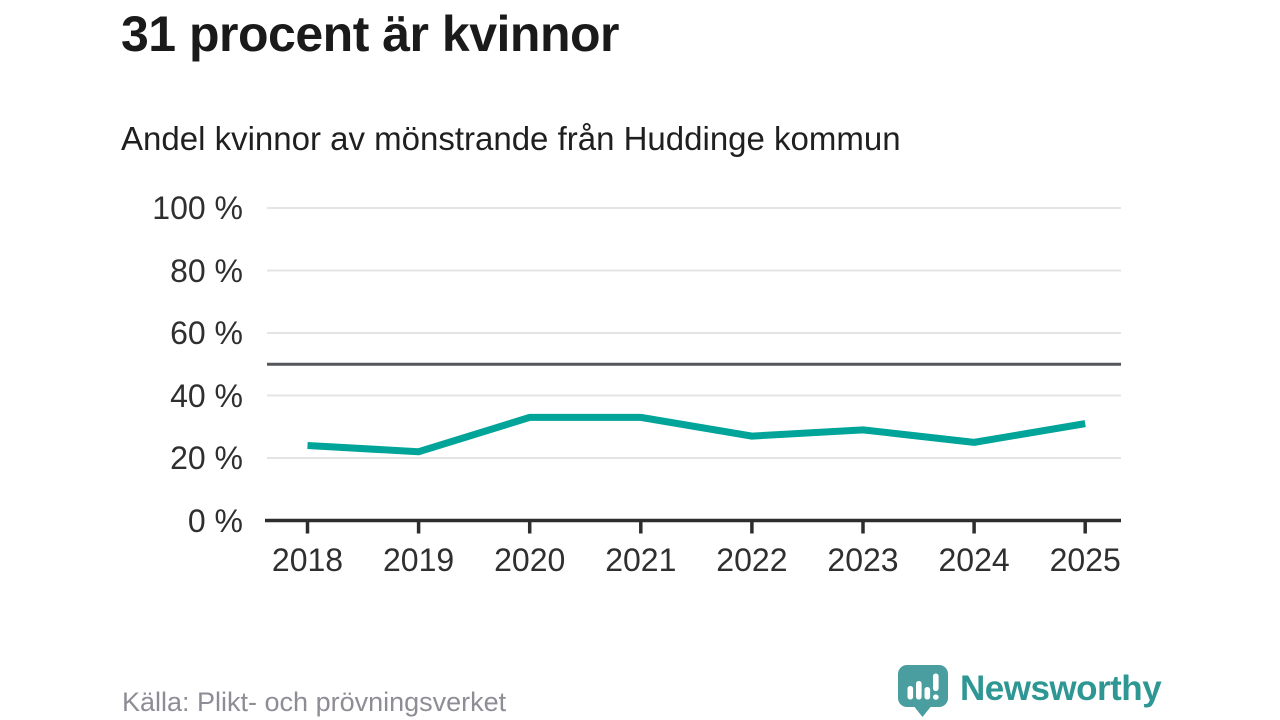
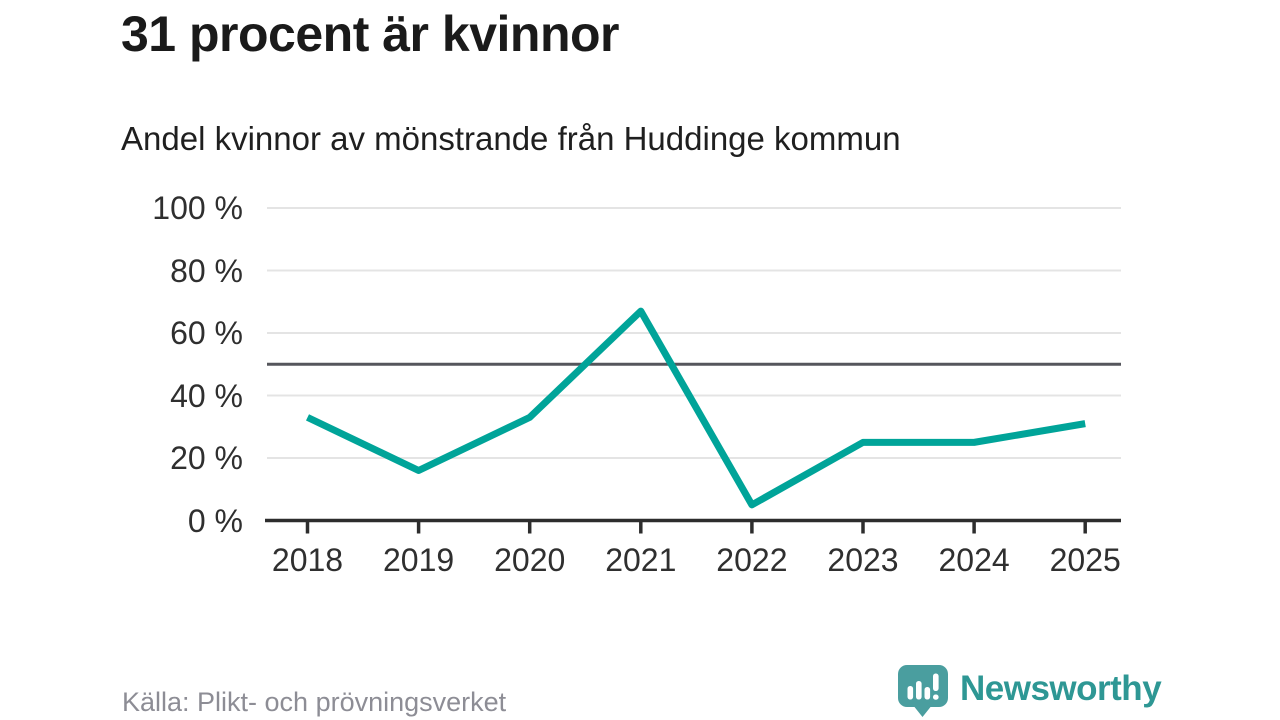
2018: 24% -> 33%
2019: 22% -> 16%
2021: 33% -> 67%
2022: 27% -> 5%
2023: 29% -> 25%
